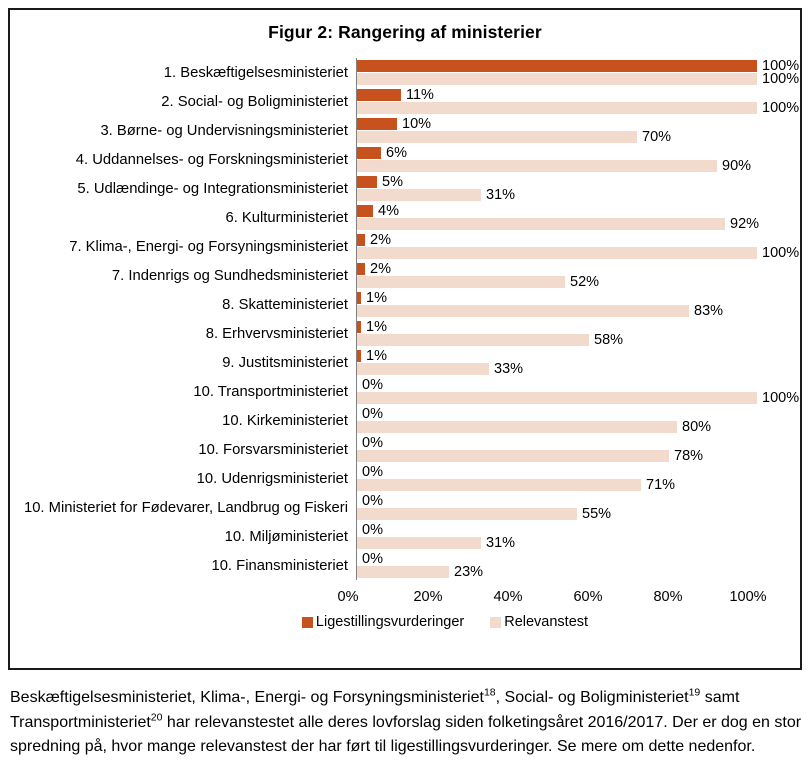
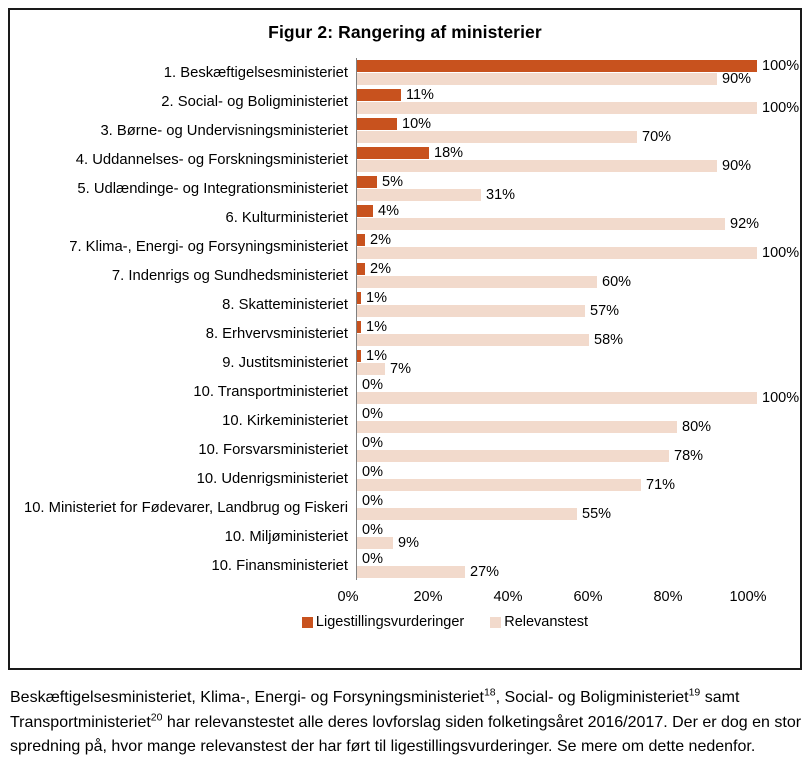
Relevanstest/1. Beskæftigelsesministeriet: 100% -> 90%
Ligestillingsvurderinger/4. Uddannelses- og Forskningsministeriet: 6% -> 18%
Relevanstest/7. Indenrigs og Sundhedsministeriet: 52% -> 60%
Relevanstest/8. Skatteministeriet: 83% -> 57%
Relevanstest/9. Justitsministeriet: 33% -> 7%
Relevanstest/10. Miljøministeriet: 31% -> 9%
Relevanstest/10. Finansministeriet: 23% -> 27%
